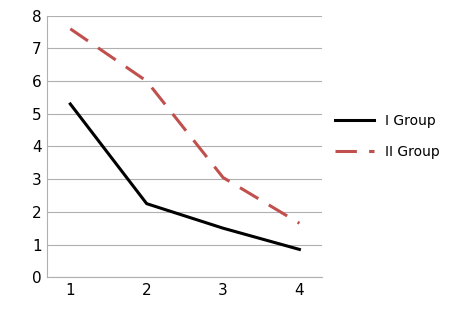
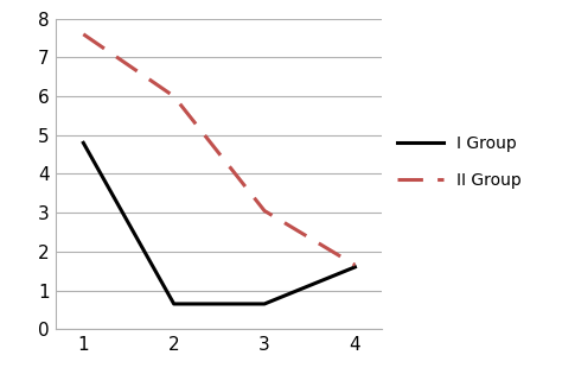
I Group/1: 5.30 -> 4.80
I Group/2: 2.25 -> 0.65
I Group/3: 1.50 -> 0.65
I Group/4: 0.85 -> 1.60
